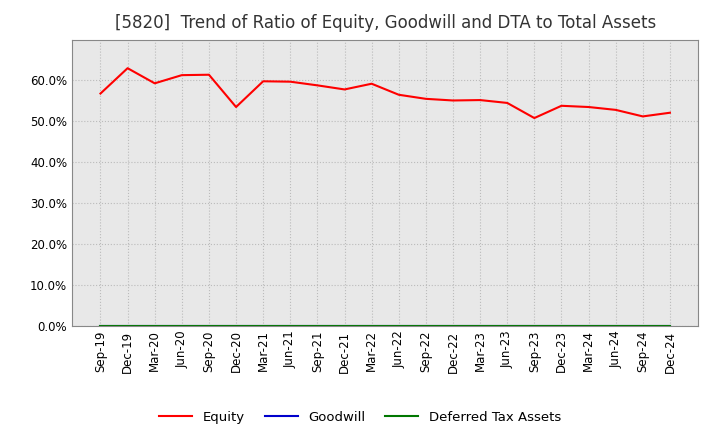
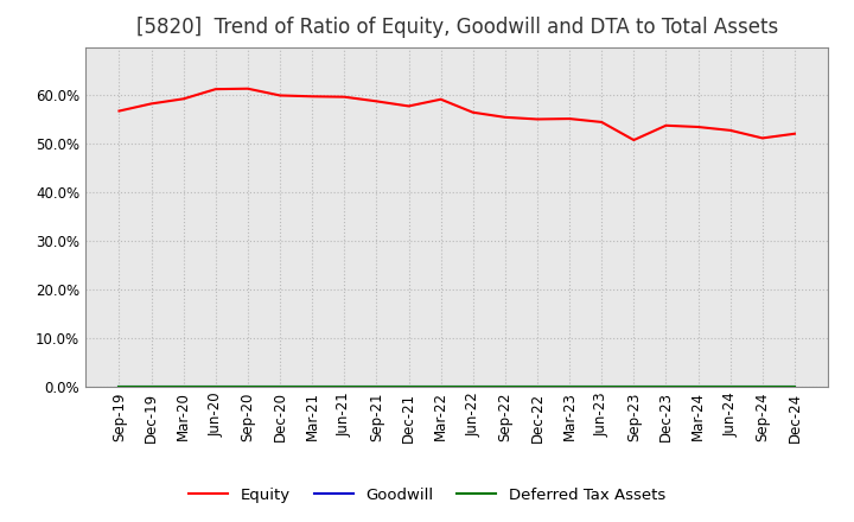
Equity/Dec-19: 63.0% -> 58.3%
Equity/Dec-20: 53.5% -> 60.0%
